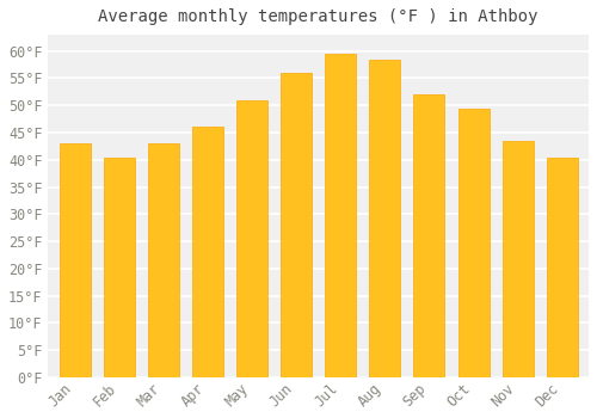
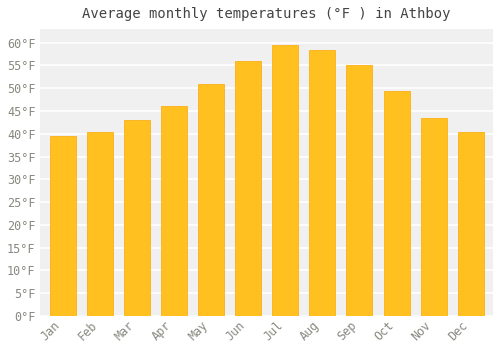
Jan: 43.0°F -> 39.5°F
Sep: 52.0°F -> 55.0°F
